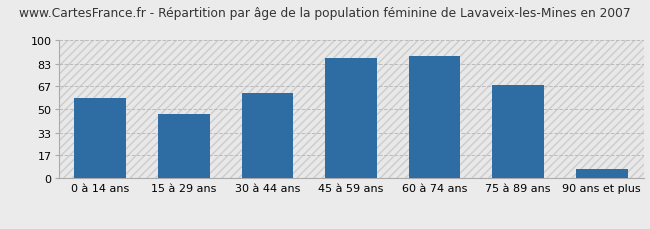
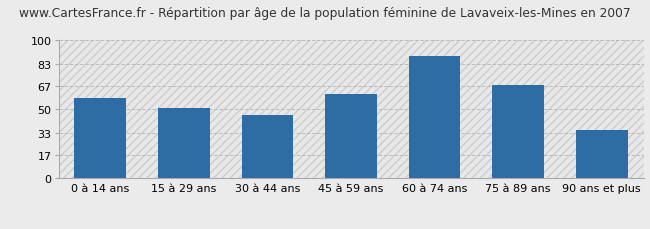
15 à 29 ans: 47 -> 51
30 à 44 ans: 62 -> 46
45 à 59 ans: 87 -> 61
90 ans et plus: 7 -> 35
